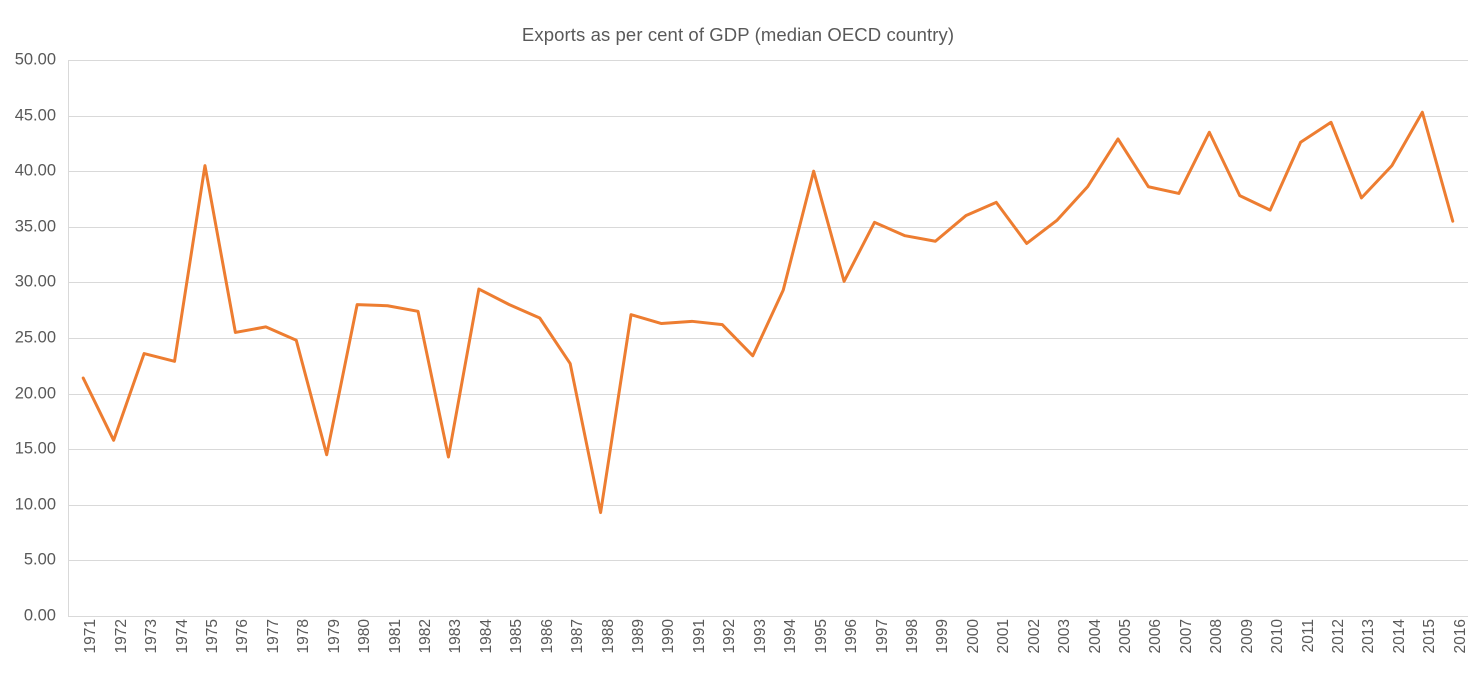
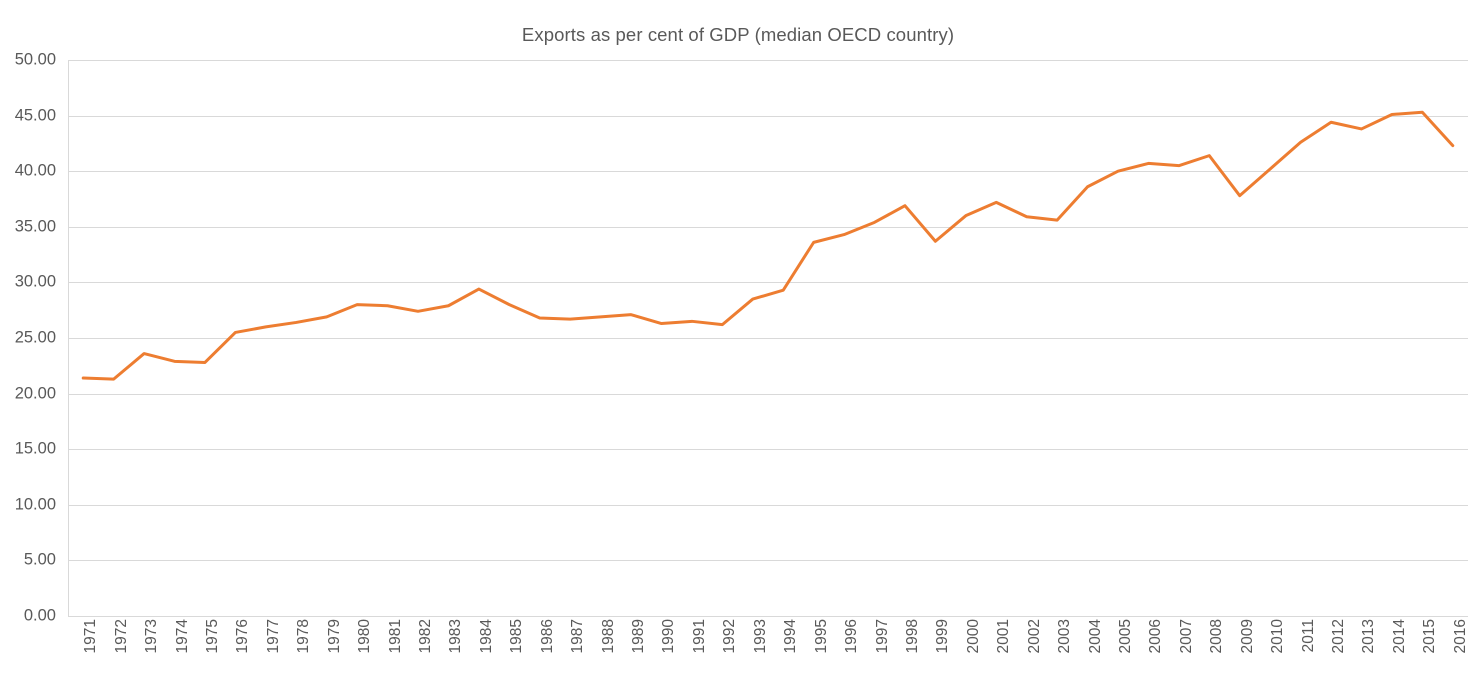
1972: 15.8 -> 21.3
1975: 40.5 -> 22.8
1978: 24.8 -> 26.4
1979: 14.5 -> 26.9
1983: 14.3 -> 27.9
1987: 22.7 -> 26.7
1988: 9.3 -> 26.9
1993: 23.4 -> 28.5
1995: 40.0 -> 33.6
1996: 30.1 -> 34.3
1998: 34.2 -> 36.9
2002: 33.5 -> 35.9
2005: 42.9 -> 40.0
2006: 38.6 -> 40.7
2007: 38.0 -> 40.5
2008: 43.5 -> 41.4
2010: 36.5 -> 40.2
2013: 37.6 -> 43.8
2014: 40.5 -> 45.1
2016: 35.5 -> 42.3
